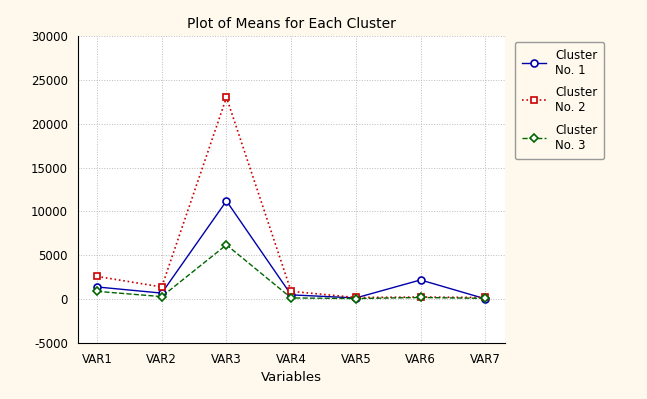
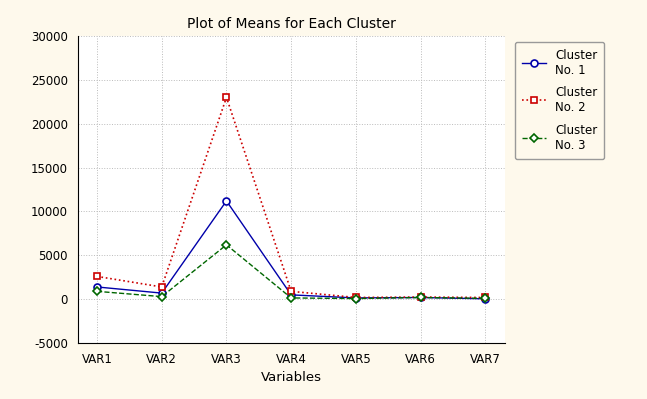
Cluster No. 1/VAR6: 2200 -> 200
